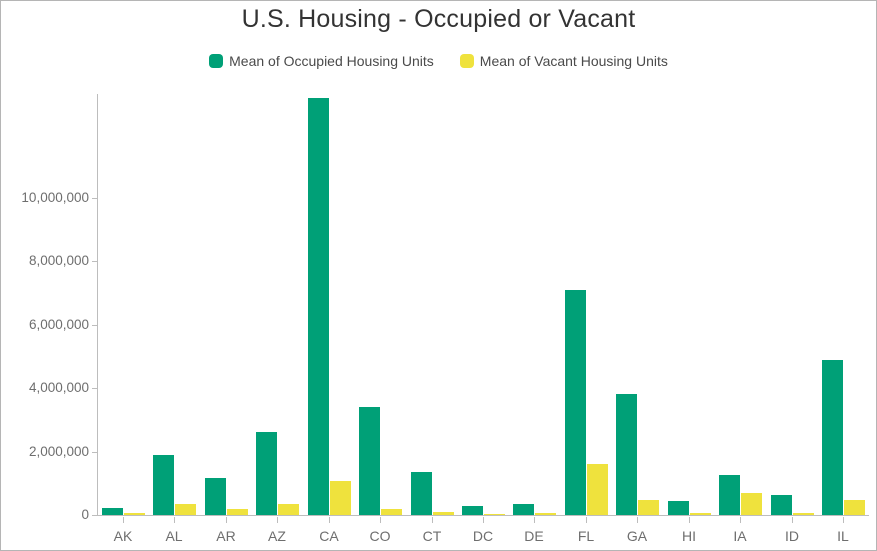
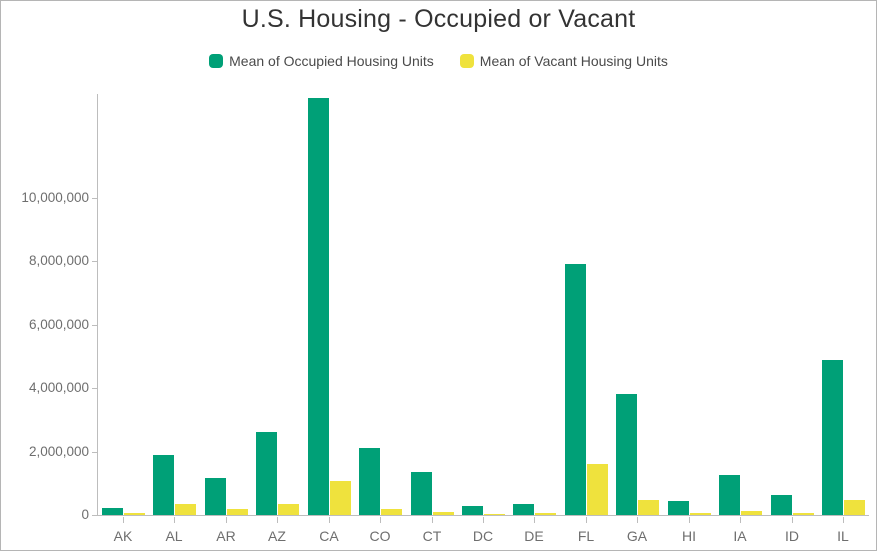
Mean of Occupied Housing Units/CO: 3400000 -> 2100000
Mean of Occupied Housing Units/FL: 7100000 -> 7900000
Mean of Vacant Housing Units/IA: 700000 -> 100000
